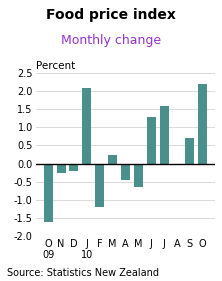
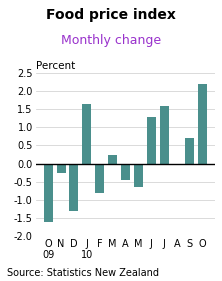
D: -0.20 -> -1.30
J 10: 2.10 -> 1.65
F: -1.20 -> -0.80
